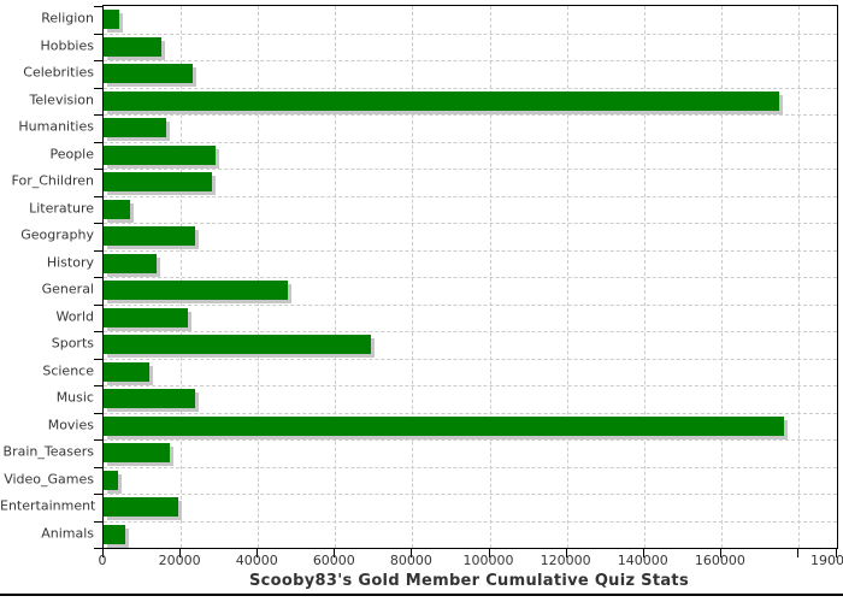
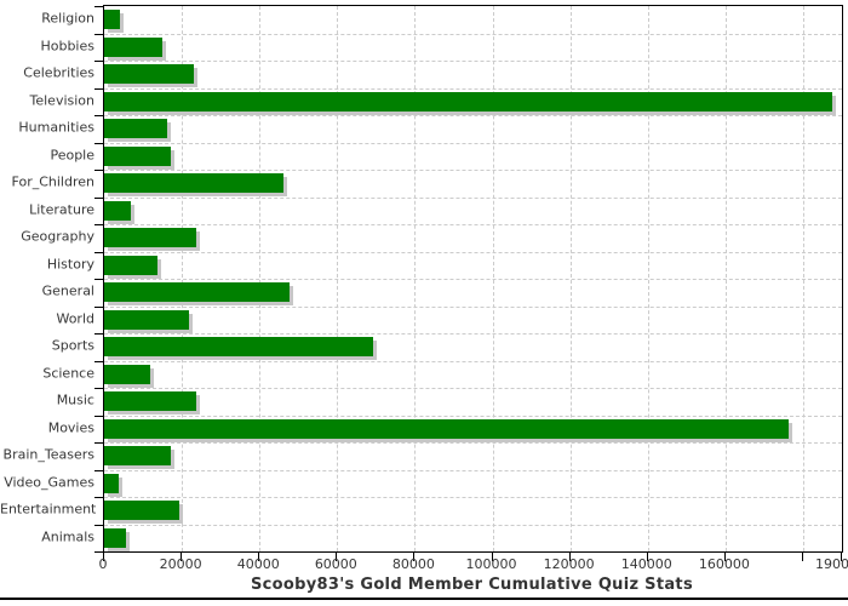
Television: 175000 -> 188000
People: 29000 -> 17000
For_Children: 28000 -> 46000
